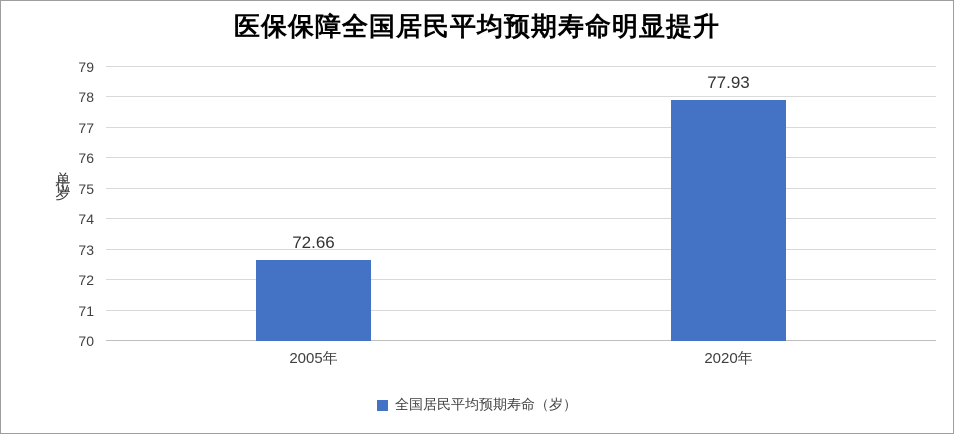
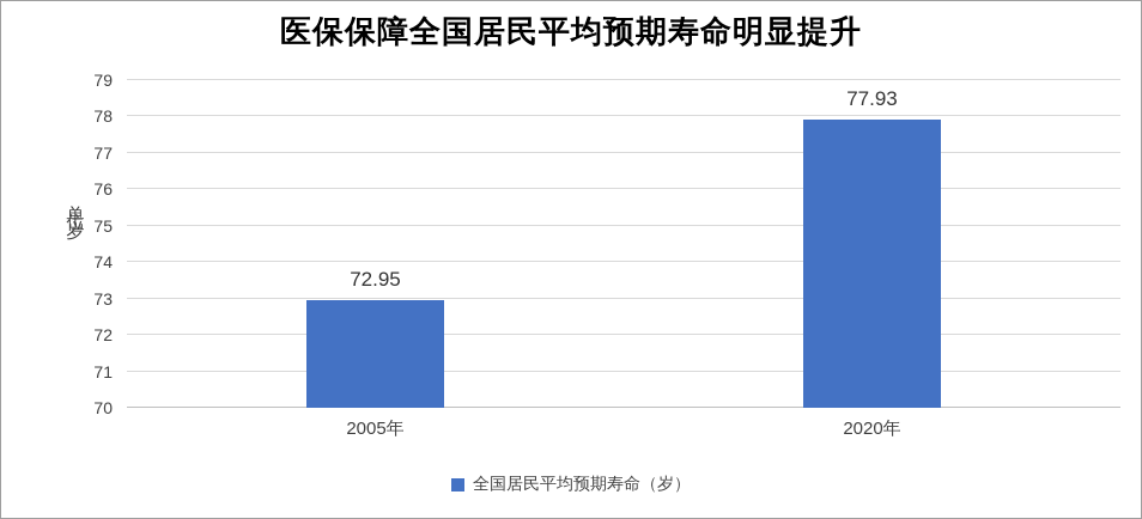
2005年: 72.66 -> 72.95
